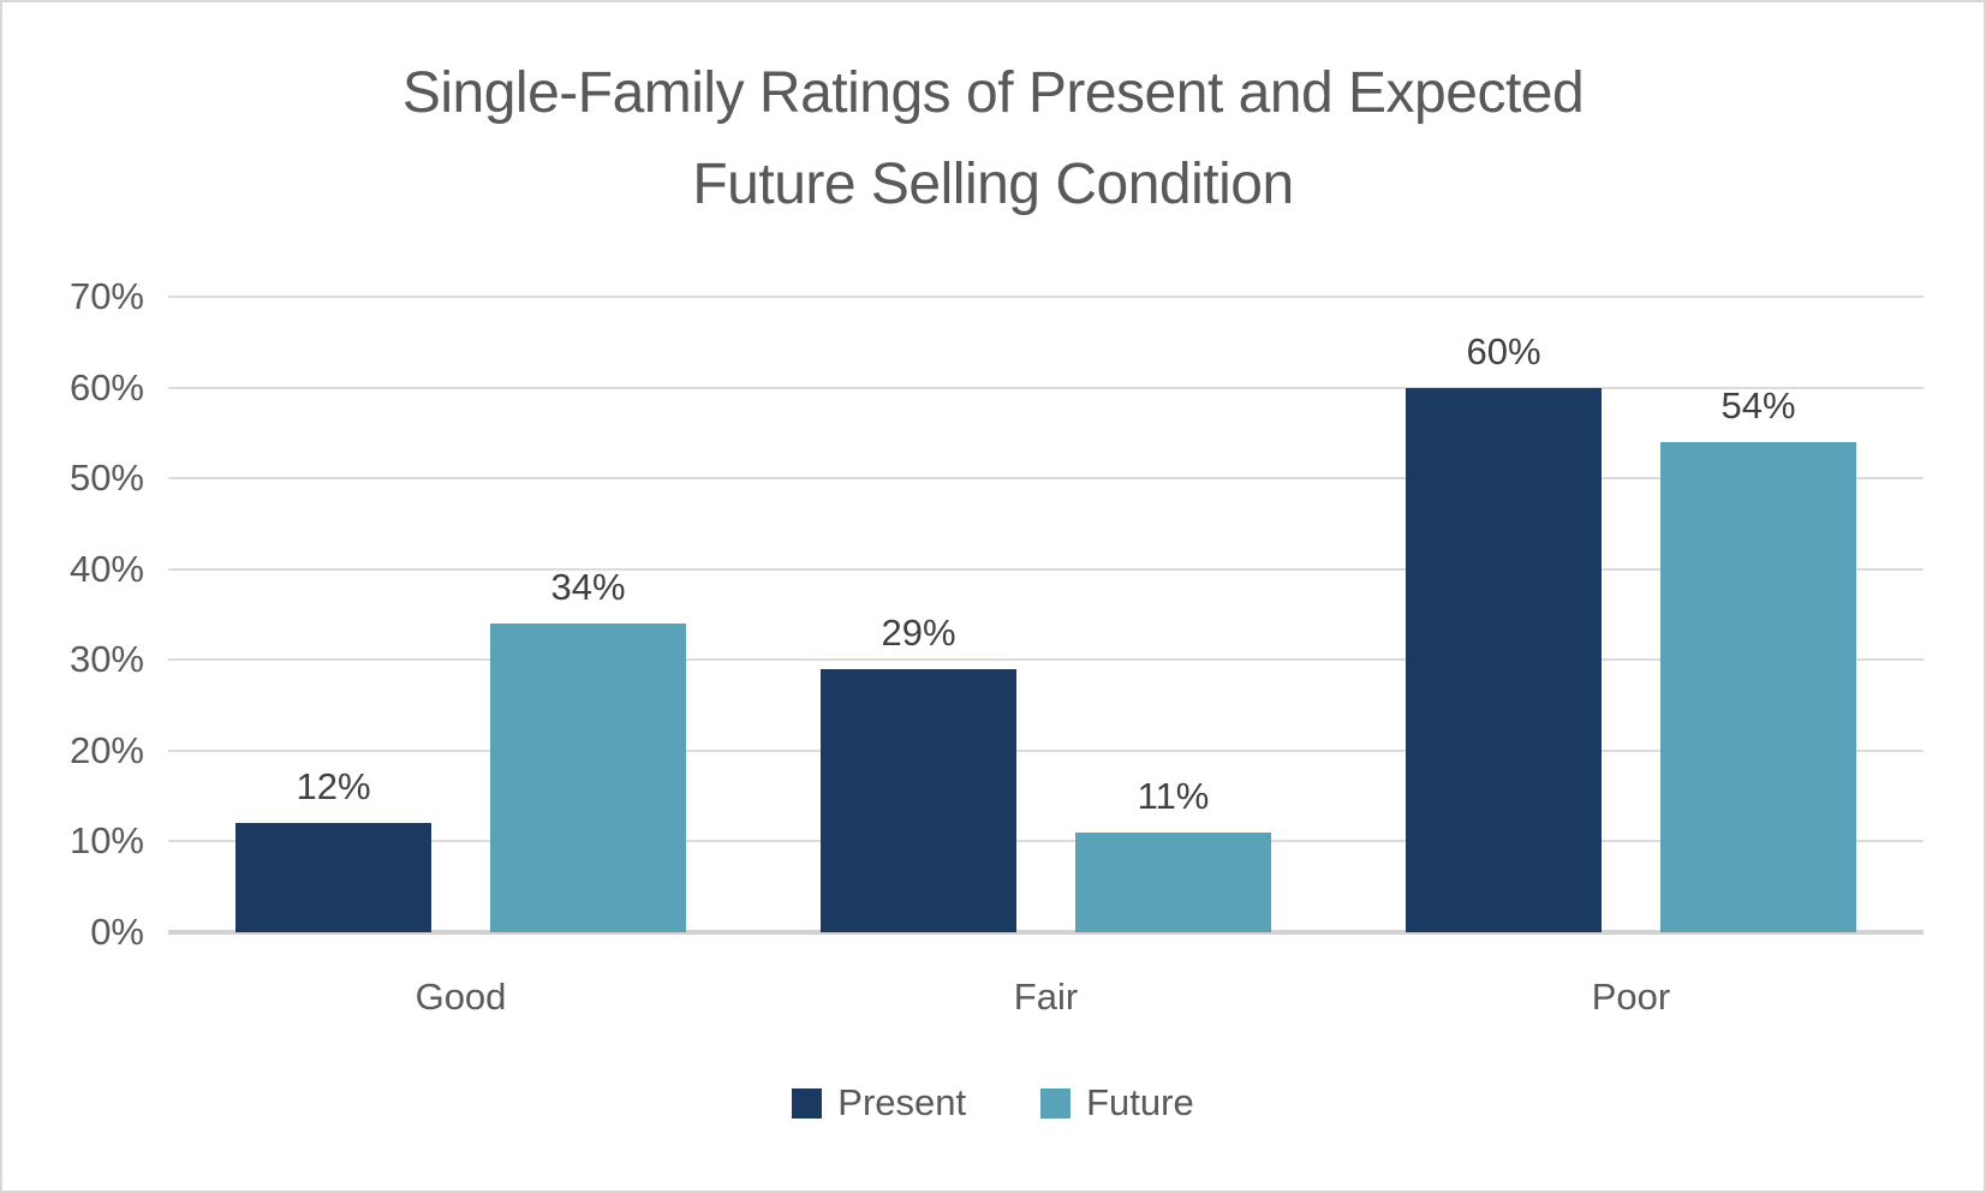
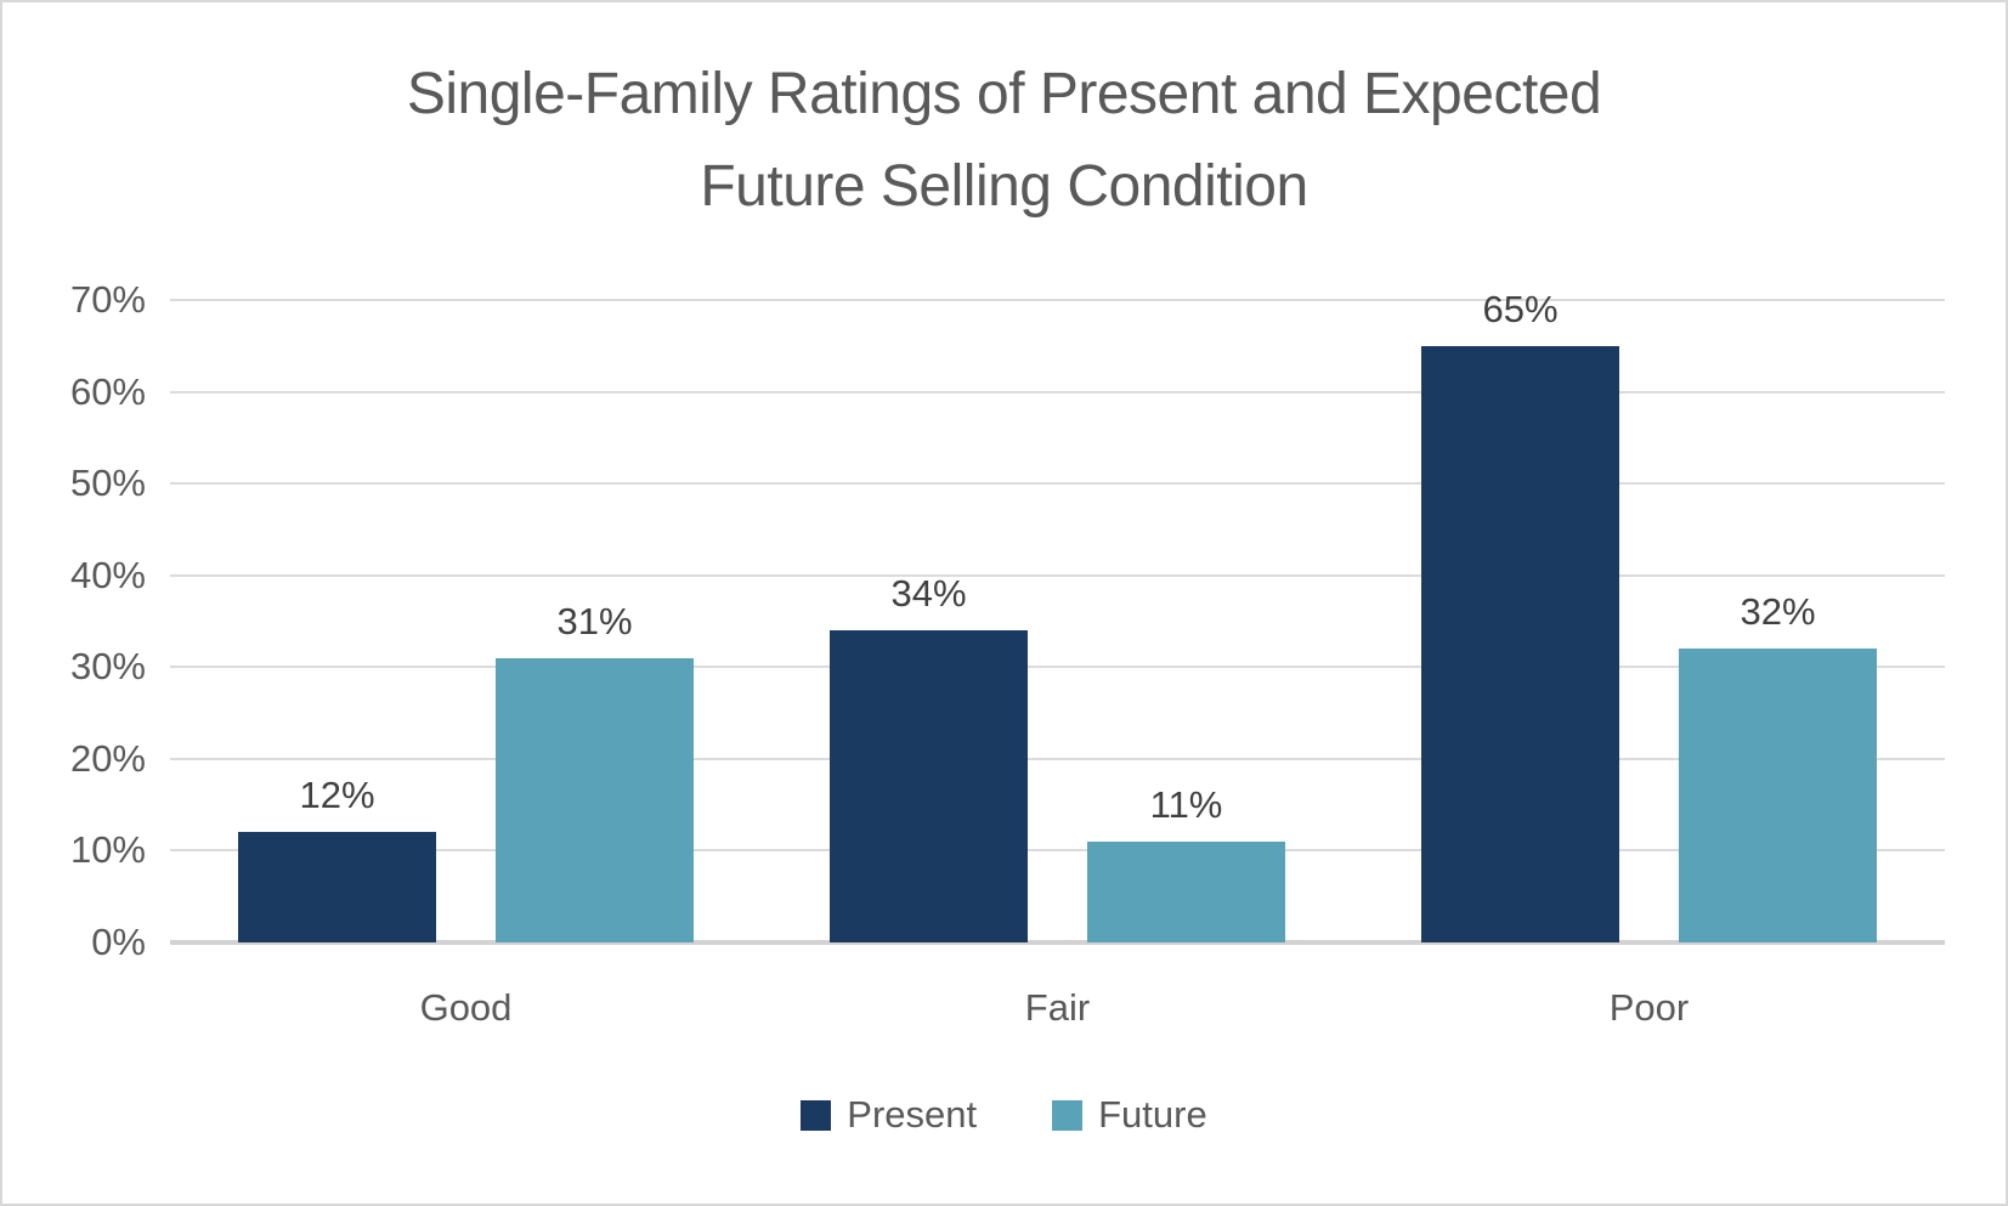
Future/Good: 34% -> 31%
Present/Fair: 29% -> 34%
Present/Poor: 60% -> 65%
Future/Poor: 54% -> 32%
